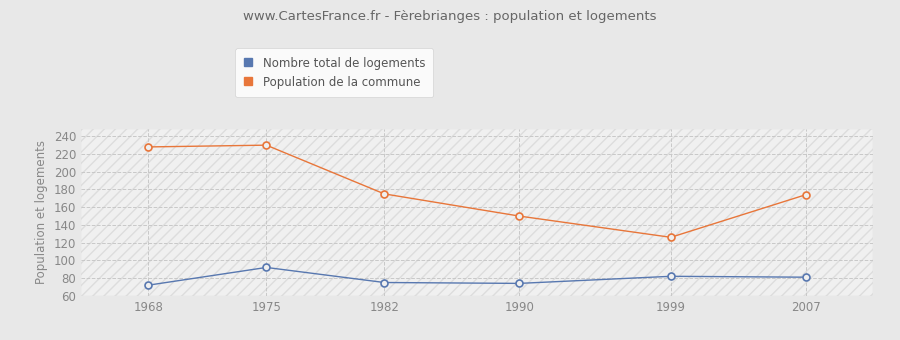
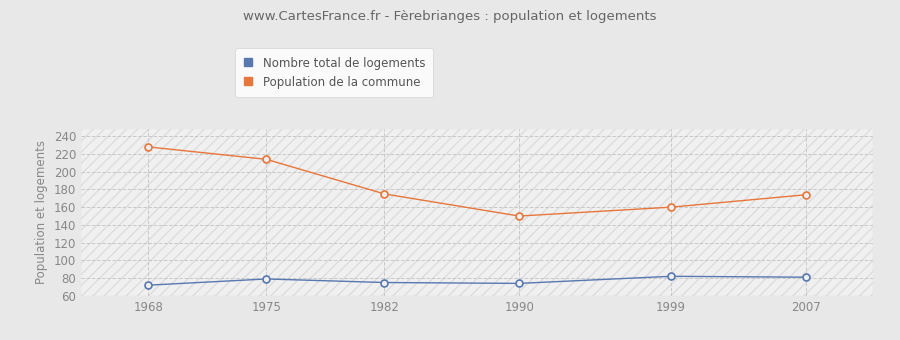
Nombre total de logements/1975: 92 -> 79
Population de la commune/1975: 230 -> 214
Population de la commune/1999: 126 -> 160
